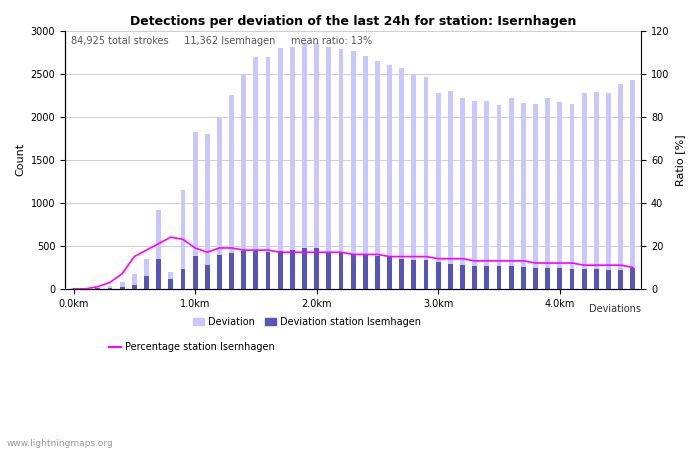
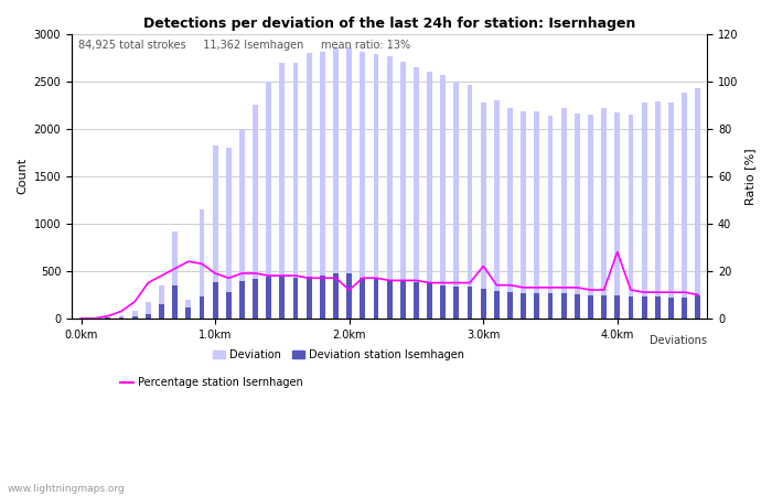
Percentage station Isernhagen/2.0km: 17 -> 12
Percentage station Isernhagen/3.0km: 14 -> 22
Percentage station Isernhagen/4.0km: 12 -> 28
